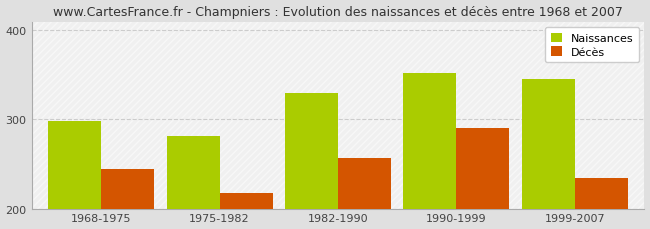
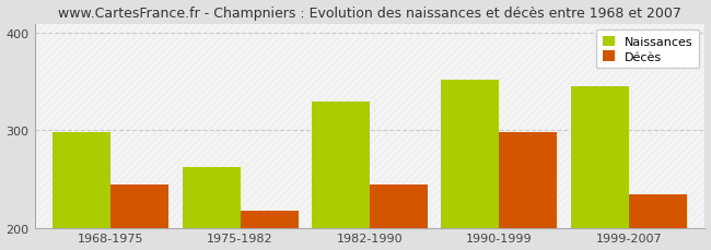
Naissances/1975-1982: 282 -> 262
Décès/1982-1990: 257 -> 244
Décès/1990-1999: 290 -> 298
